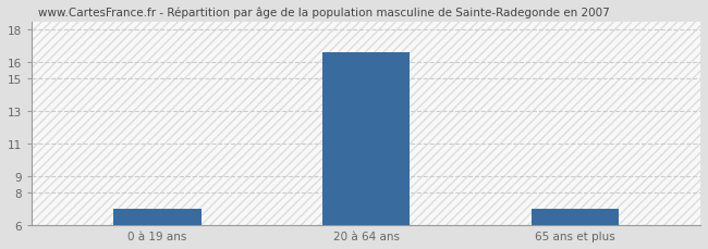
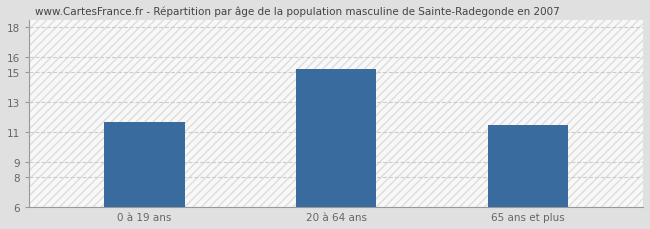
0 à 19 ans: 7.0 -> 11.7
20 à 64 ans: 16.6 -> 15.2
65 ans et plus: 7.0 -> 11.5
